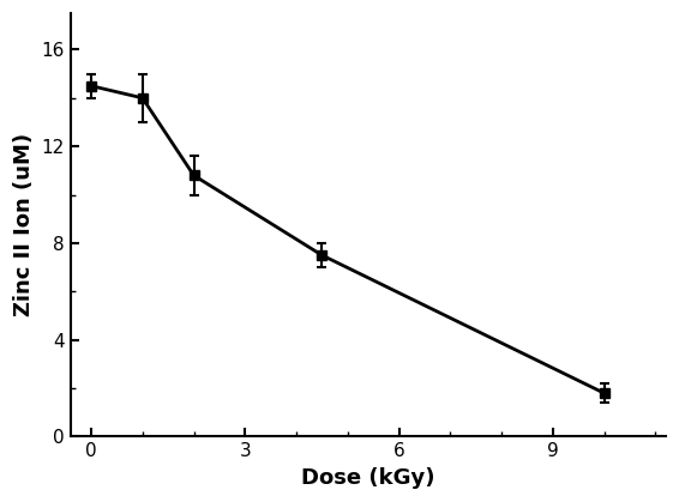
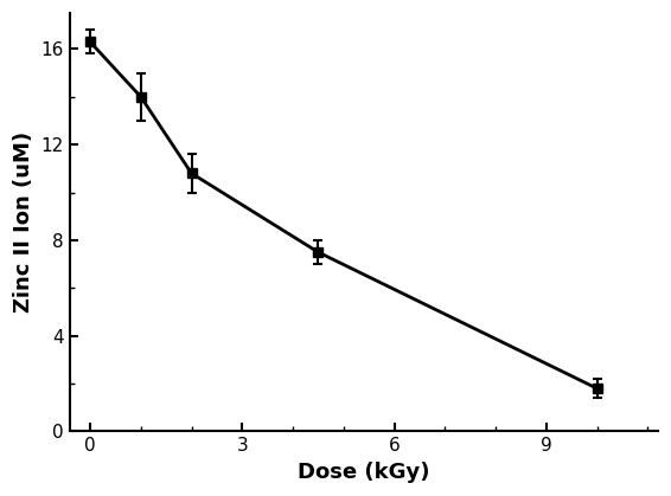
0: 14.5 -> 16.3
